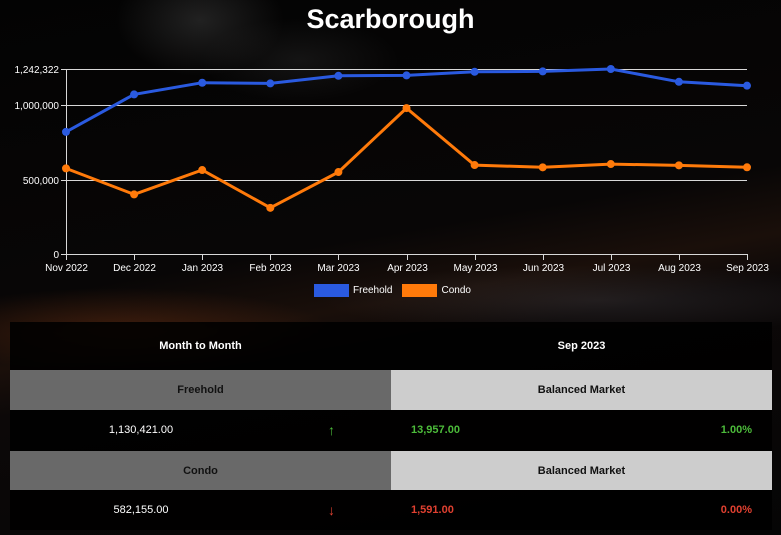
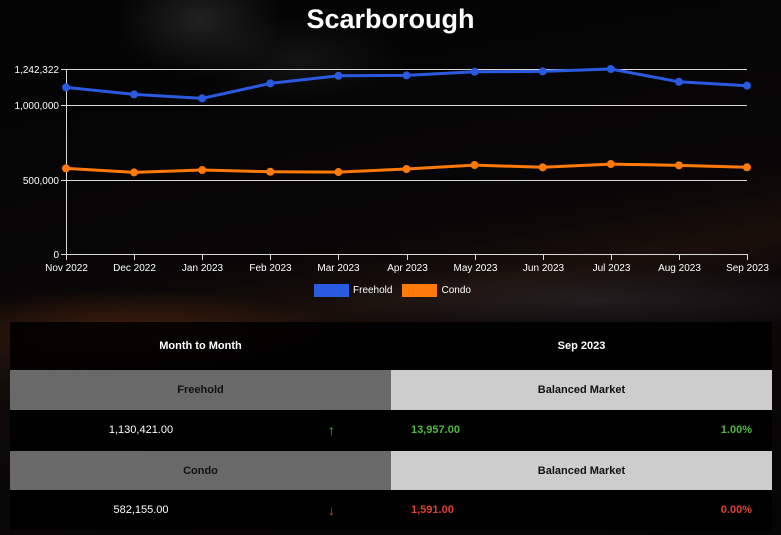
Freehold/Nov 2022: 820000 -> 1120000
Condo/Dec 2022: 400000 -> 550000
Freehold/Jan 2023: 1150000 -> 1040000
Condo/Feb 2023: 310000 -> 550000
Condo/Apr 2023: 980000 -> 570000
